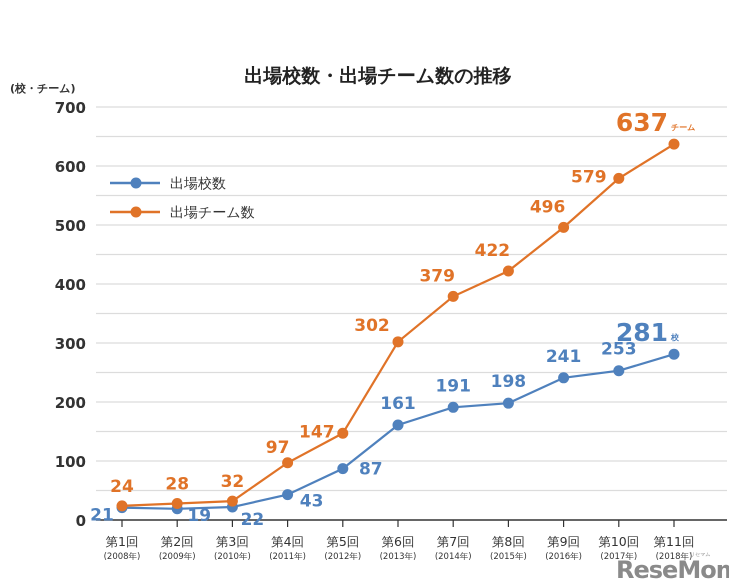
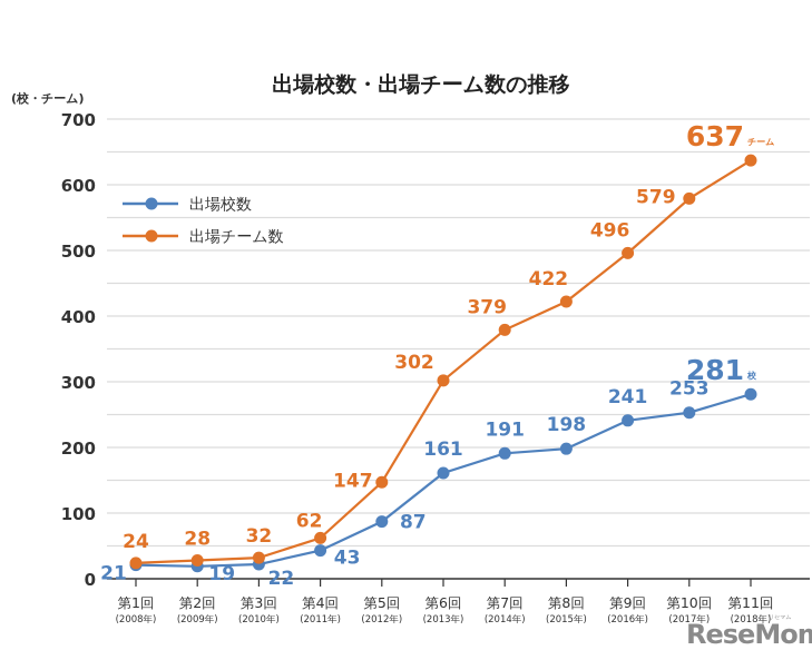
出場チーム数/第4回: 97 -> 62
